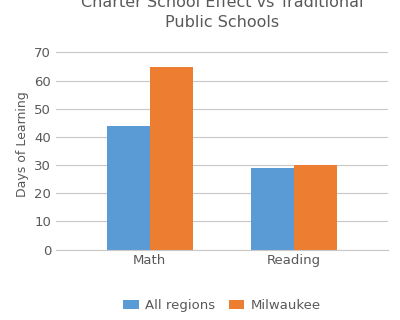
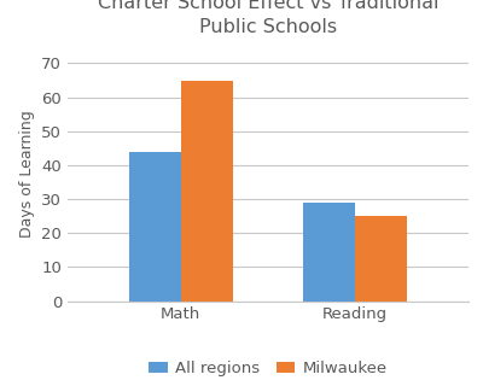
Milwaukee/Reading: 30 -> 25
